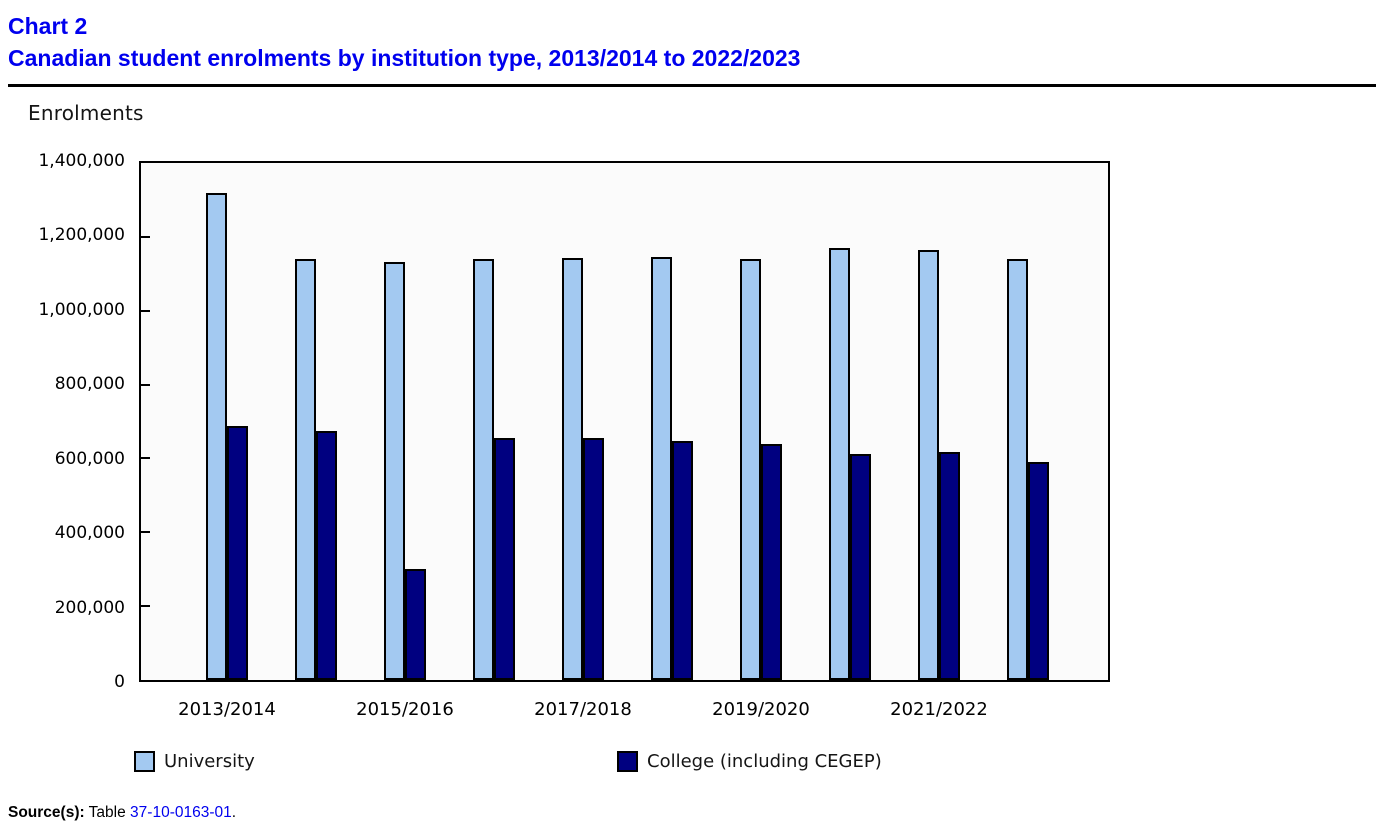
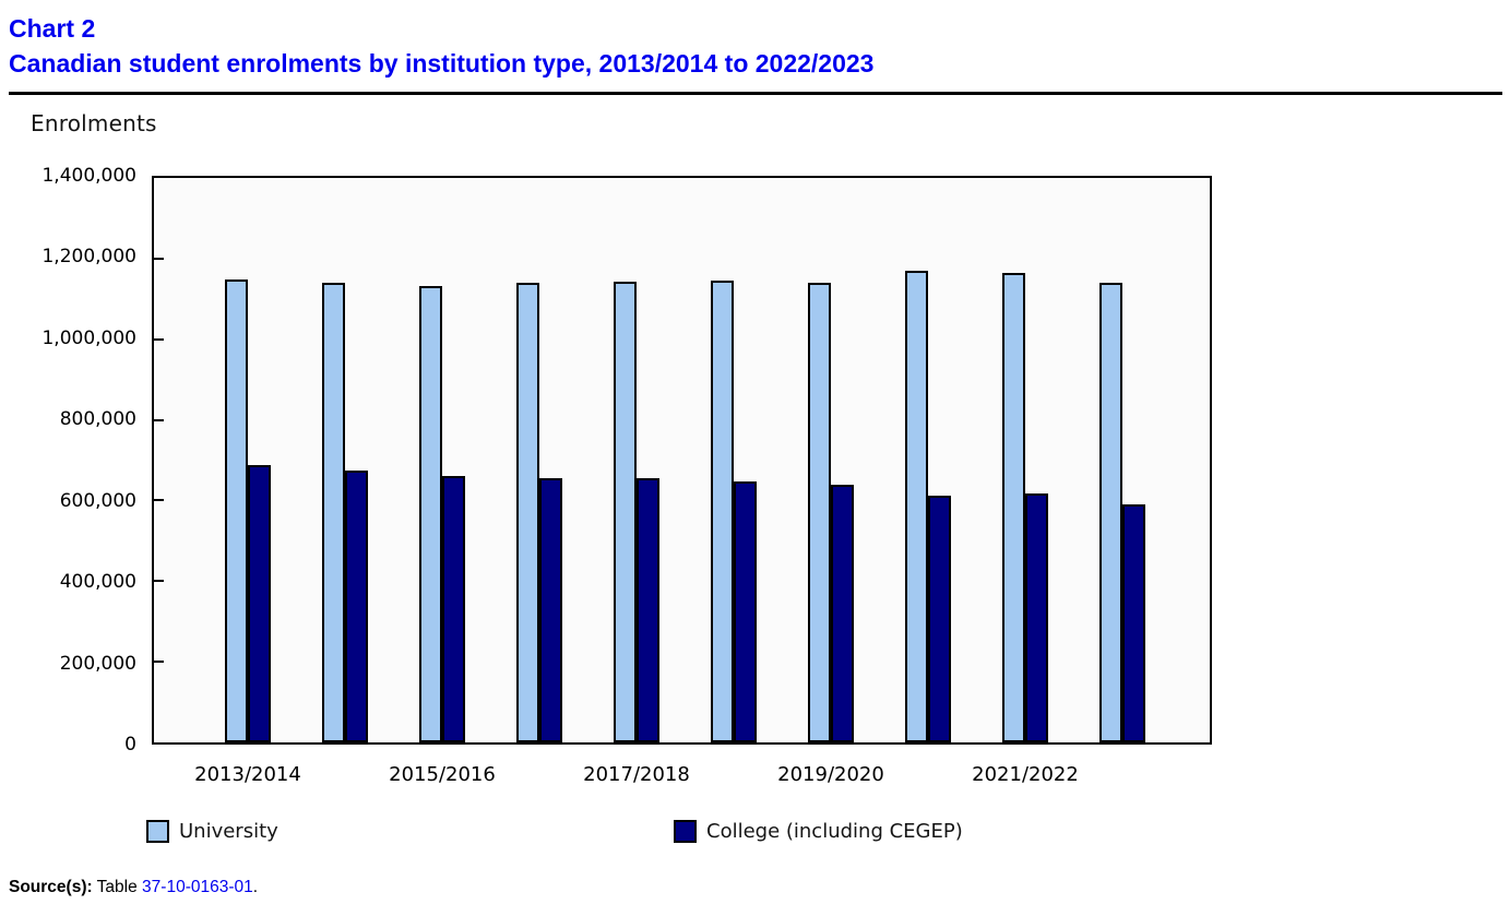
University/2013/2014: 1320000 -> 1150000
College (including CEGEP)/2015/2016: 300000 -> 660000
